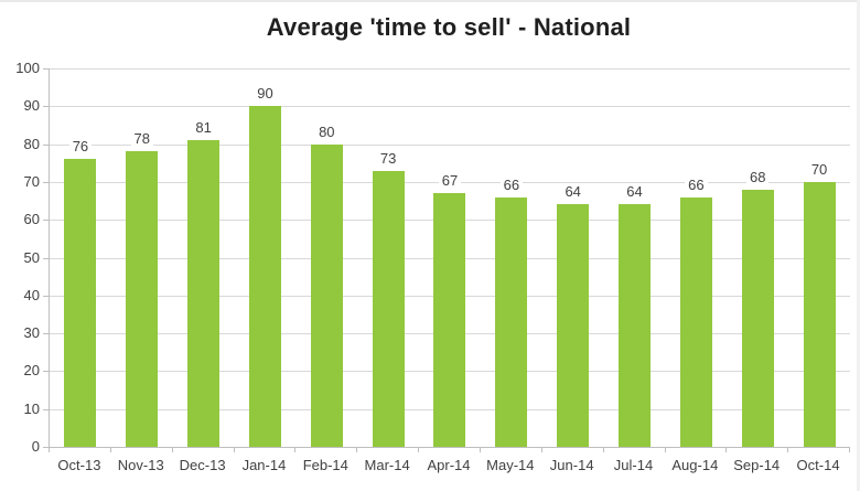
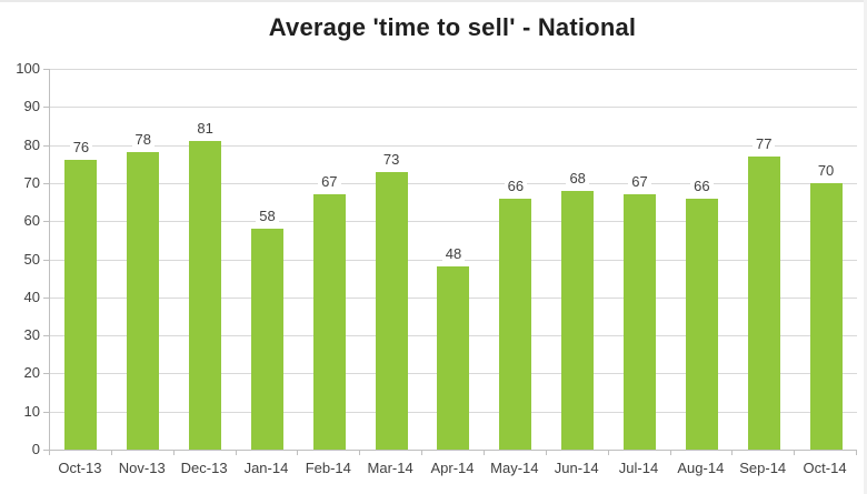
Jan-14: 90 -> 58
Feb-14: 80 -> 67
Apr-14: 67 -> 48
Jun-14: 64 -> 68
Jul-14: 64 -> 67
Sep-14: 68 -> 77
